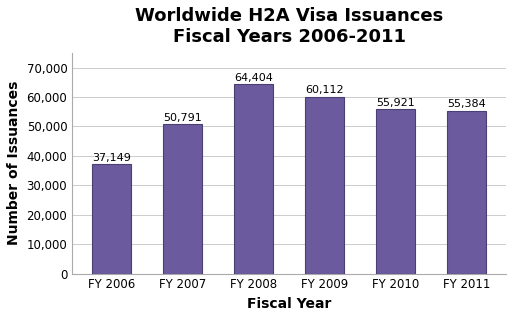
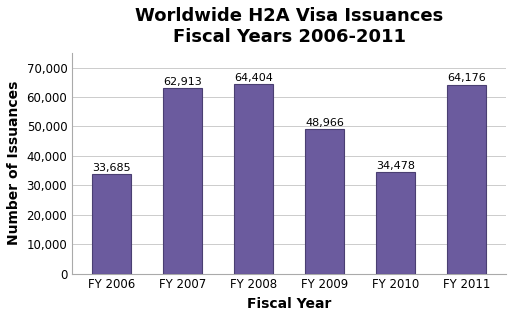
FY 2006: 37,149 -> 33,685
FY 2007: 50,791 -> 62,913
FY 2009: 60,112 -> 48,966
FY 2010: 55,921 -> 34,478
FY 2011: 55,384 -> 64,176
